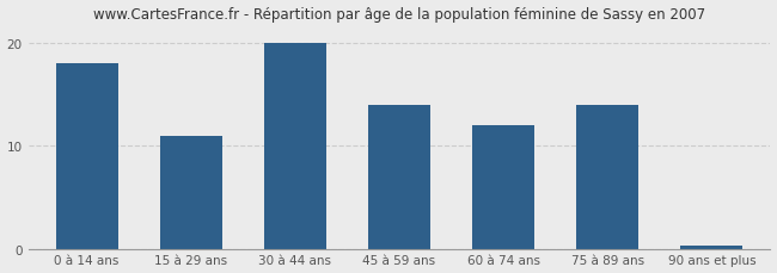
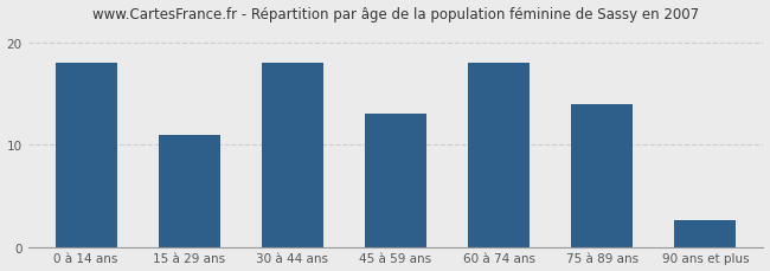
30 à 44 ans: 20.0 -> 18.0
45 à 59 ans: 14.0 -> 13.0
60 à 74 ans: 12.0 -> 18.0
90 ans et plus: 0.3 -> 2.6
